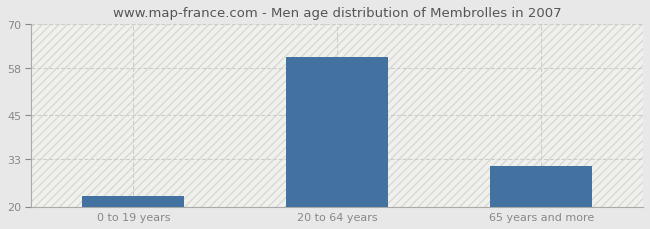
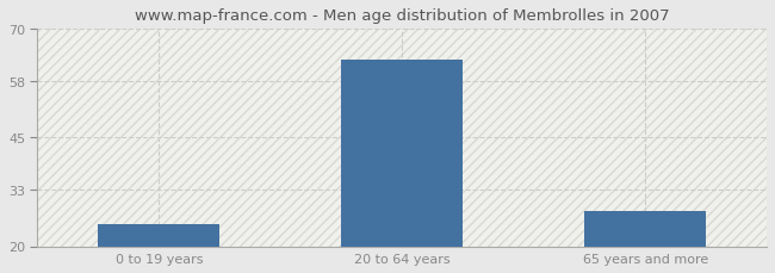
0 to 19 years: 23 -> 25
20 to 64 years: 61 -> 63
65 years and more: 31 -> 28
